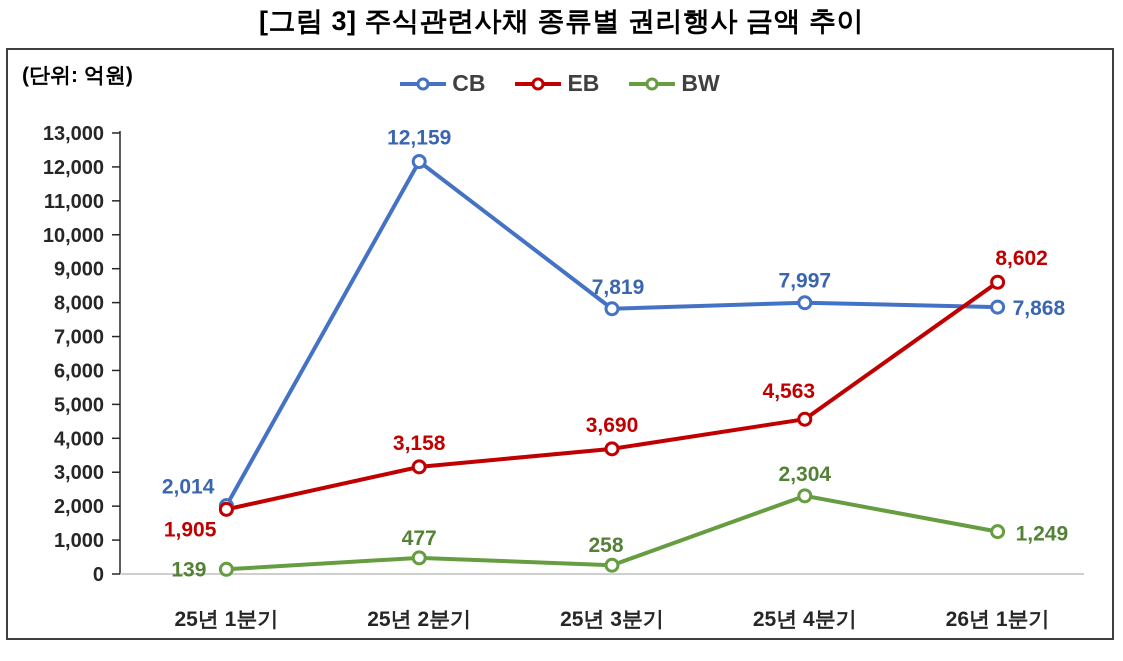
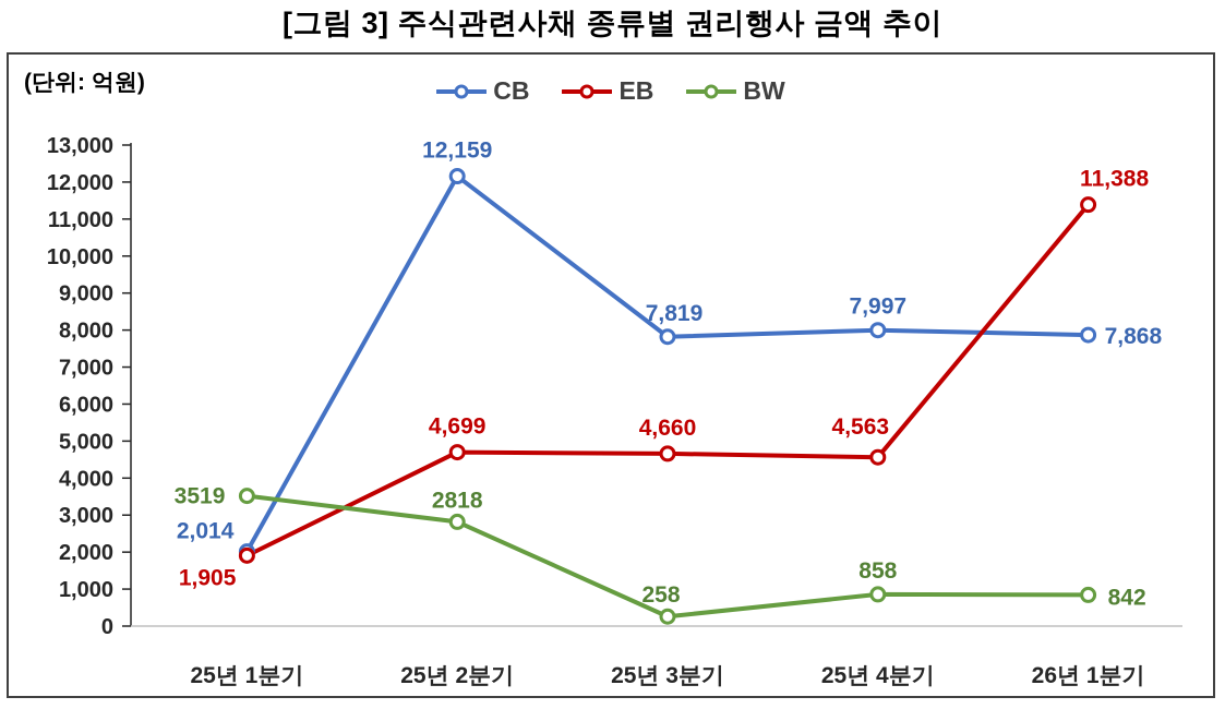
BW/25년 1분기: 139 -> 3519
EB/25년 2분기: 3,158 -> 4,699
BW/25년 2분기: 477 -> 2818
EB/25년 3분기: 3,690 -> 4,660
BW/25년 4분기: 2,304 -> 858
EB/26년 1분기: 8,602 -> 11,388
BW/26년 1분기: 1,249 -> 842
